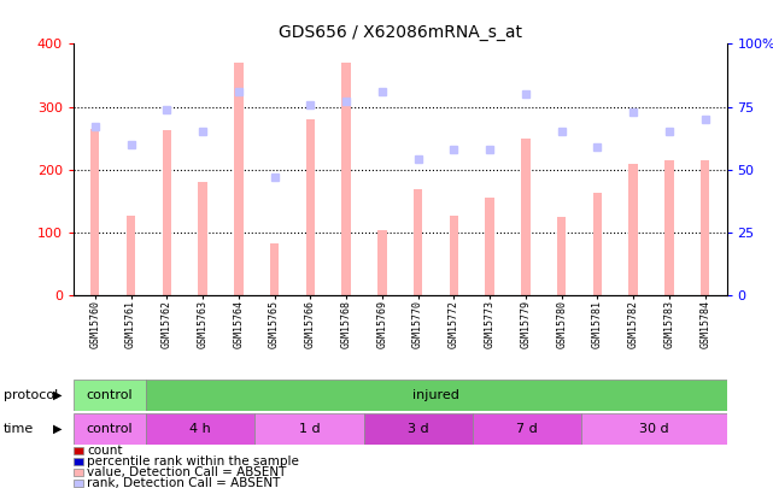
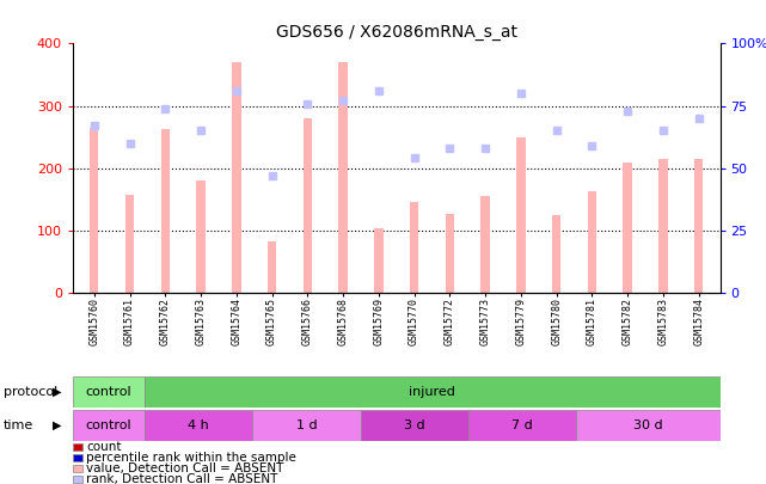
GSM15761: 126 -> 157
GSM15770: 168 -> 145
